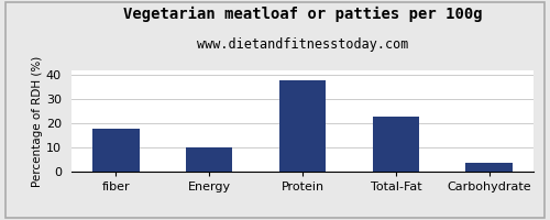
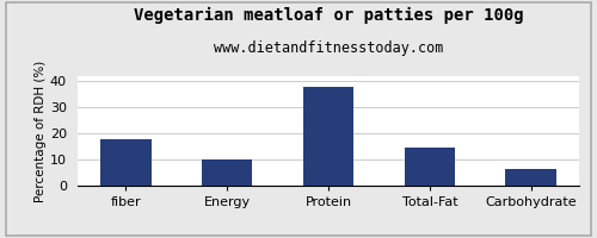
Total-Fat: 23.0 -> 14.5
Carbohydrate: 3.5 -> 6.5
